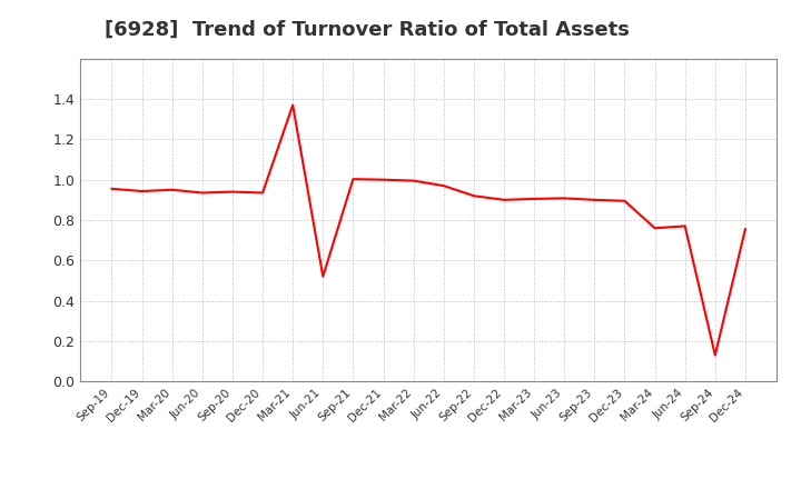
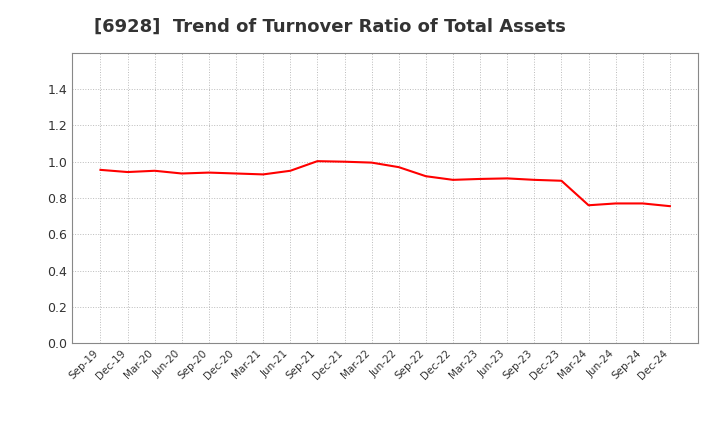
Mar-21: 1.37 -> 0.93
Jun-21: 0.52 -> 0.95
Sep-24: 0.13 -> 0.77
